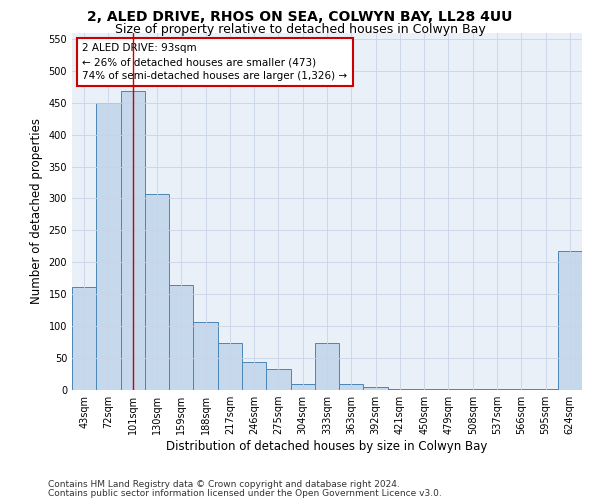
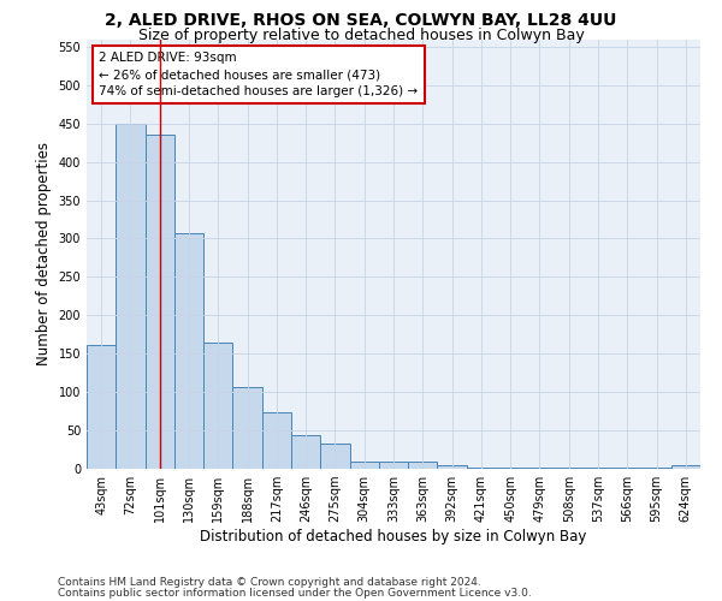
101sqm: 468 -> 435
333sqm: 74 -> 10
624sqm: 218 -> 4
